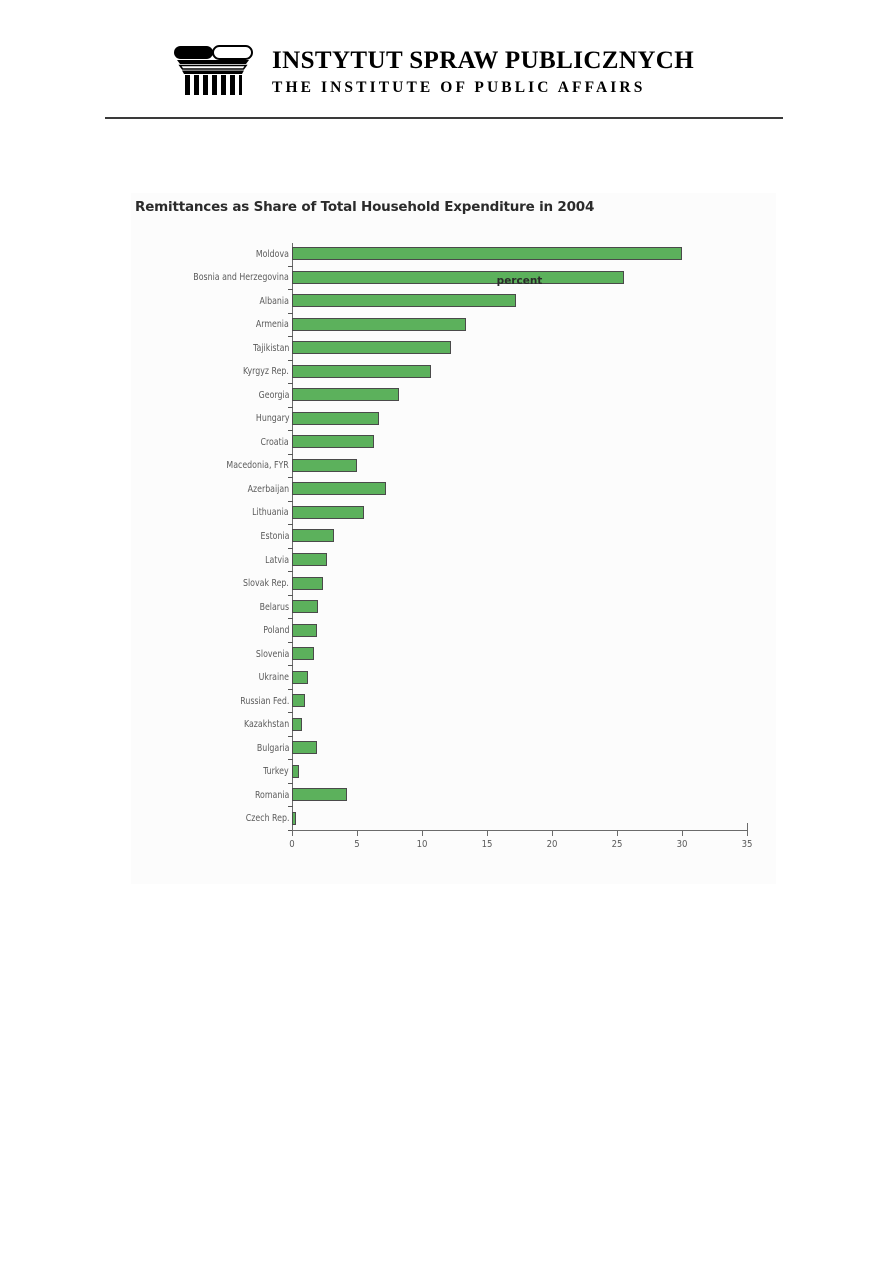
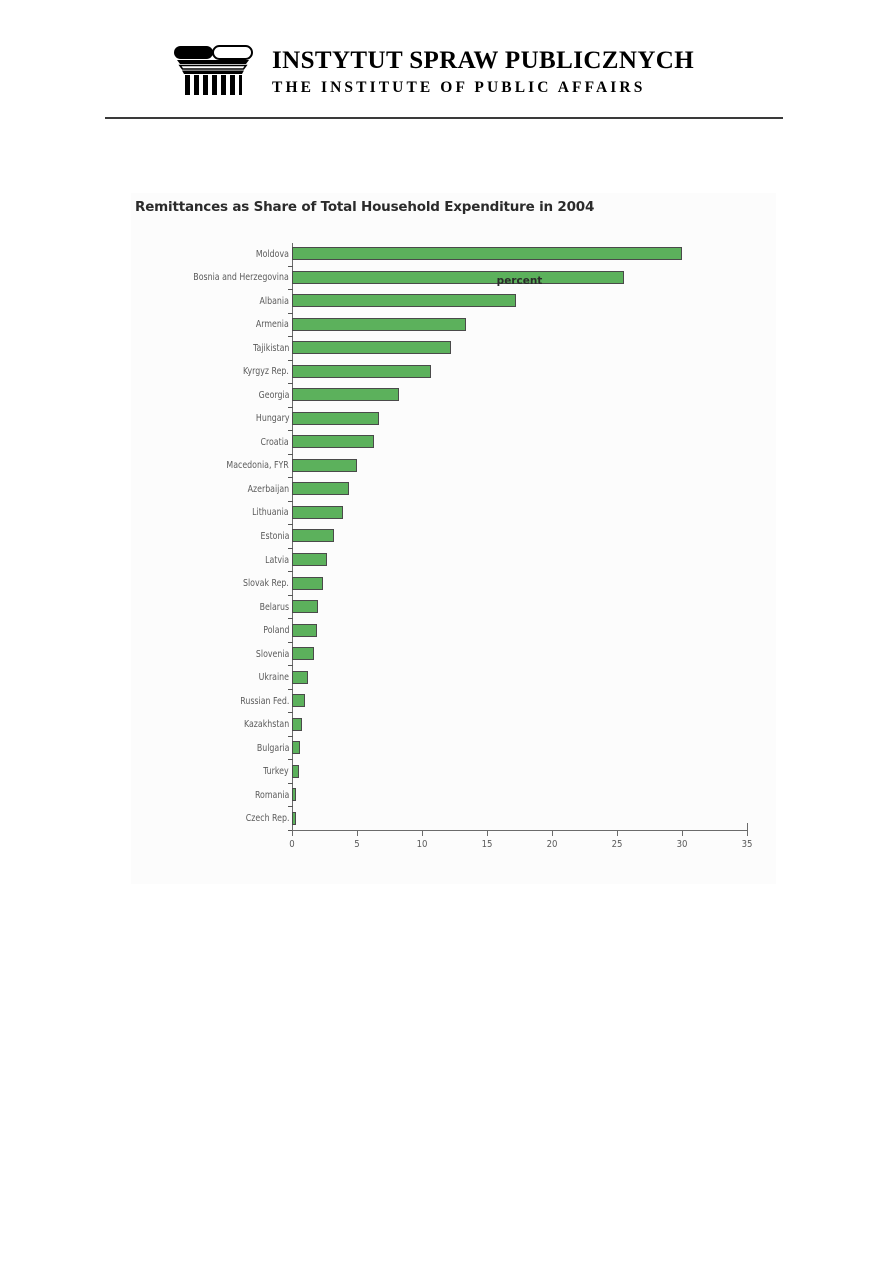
Azerbaijan: 7.2 -> 4.4
Lithuania: 5.5 -> 3.9
Bulgaria: 1.9 -> 0.6
Romania: 4.2 -> 0.3
